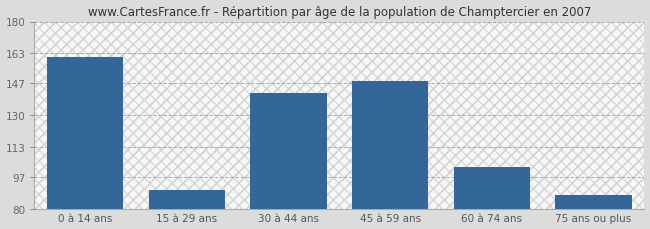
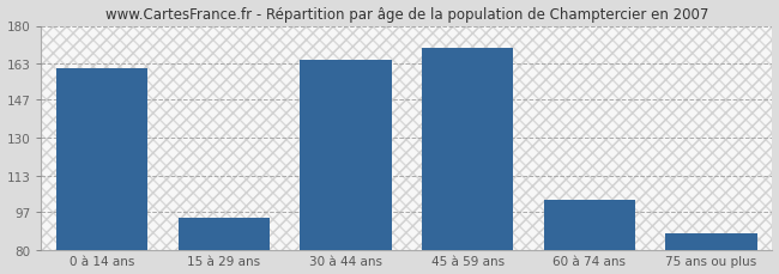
15 à 29 ans: 90 -> 94
30 à 44 ans: 142 -> 165
45 à 59 ans: 148 -> 170
